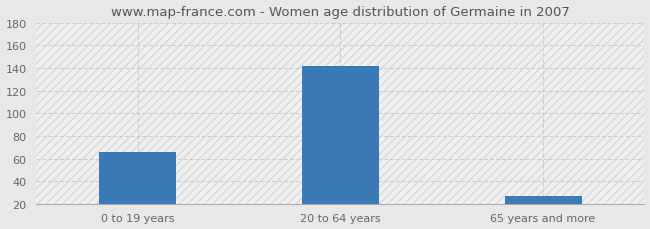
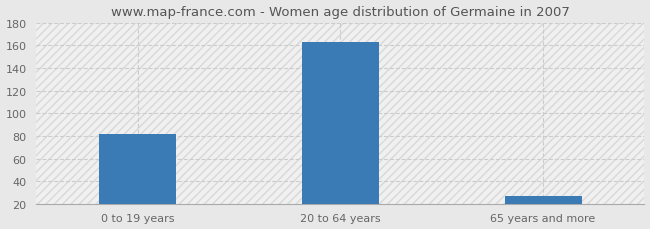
0 to 19 years: 66 -> 82
20 to 64 years: 142 -> 163
